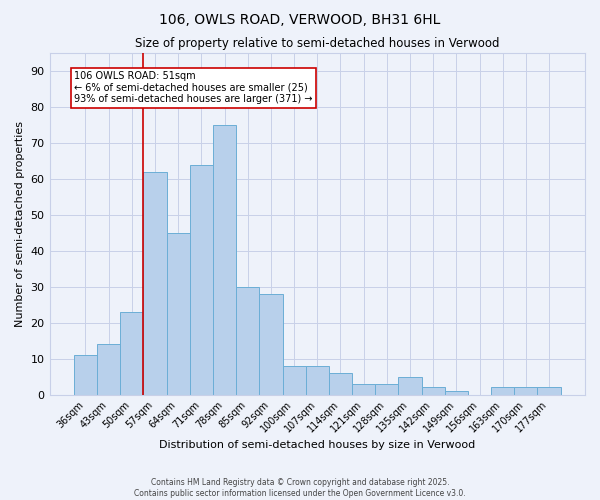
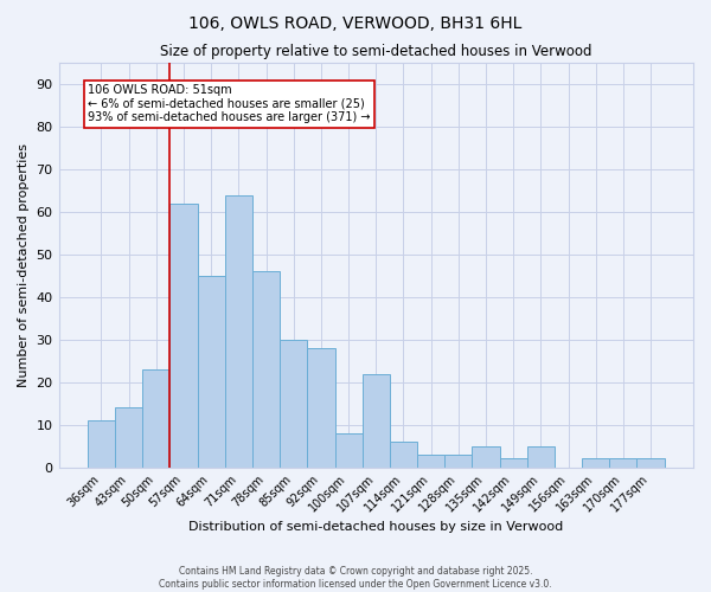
78sqm: 75 -> 46
107sqm: 8 -> 22
149sqm: 1 -> 5
